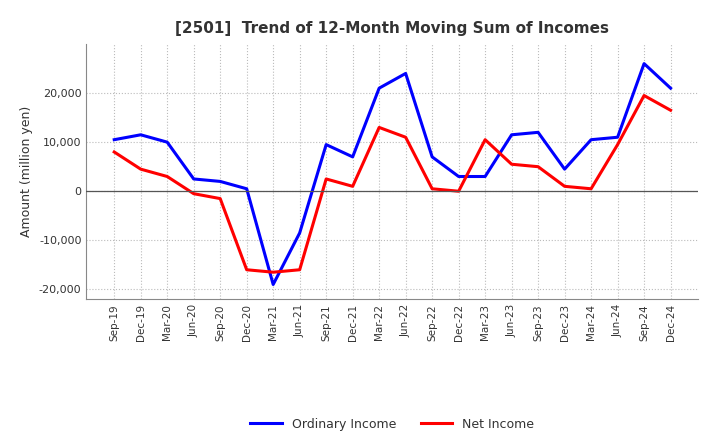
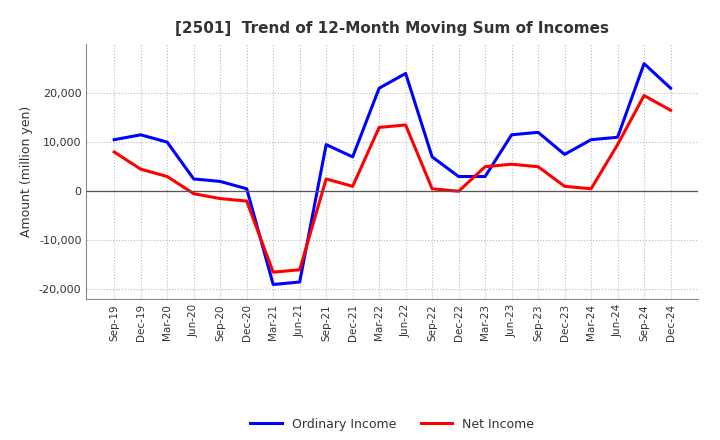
Net Income/Dec-20: -16,000 -> -2,000
Ordinary Income/Jun-21: -8,500 -> -18,500
Net Income/Jun-22: 11,000 -> 13,500
Net Income/Mar-23: 10,500 -> 5,000
Ordinary Income/Dec-23: 4,500 -> 7,500
